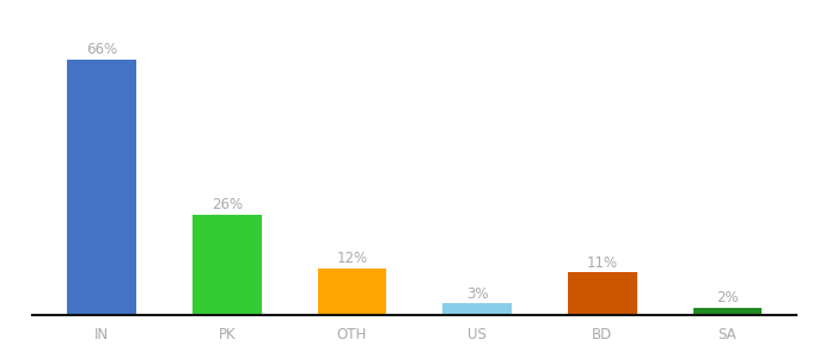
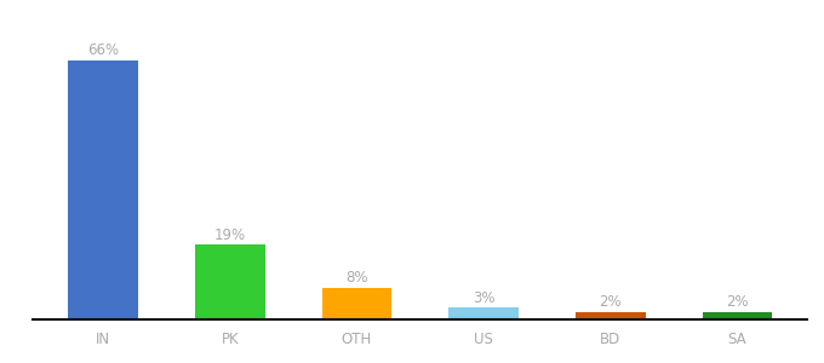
PK: 26% -> 19%
OTH: 12% -> 8%
BD: 11% -> 2%
